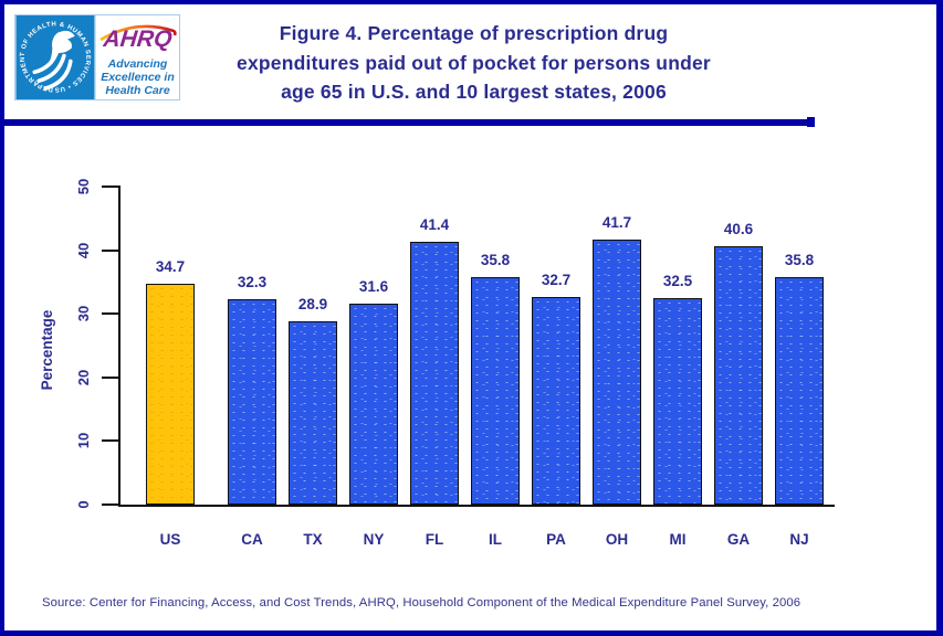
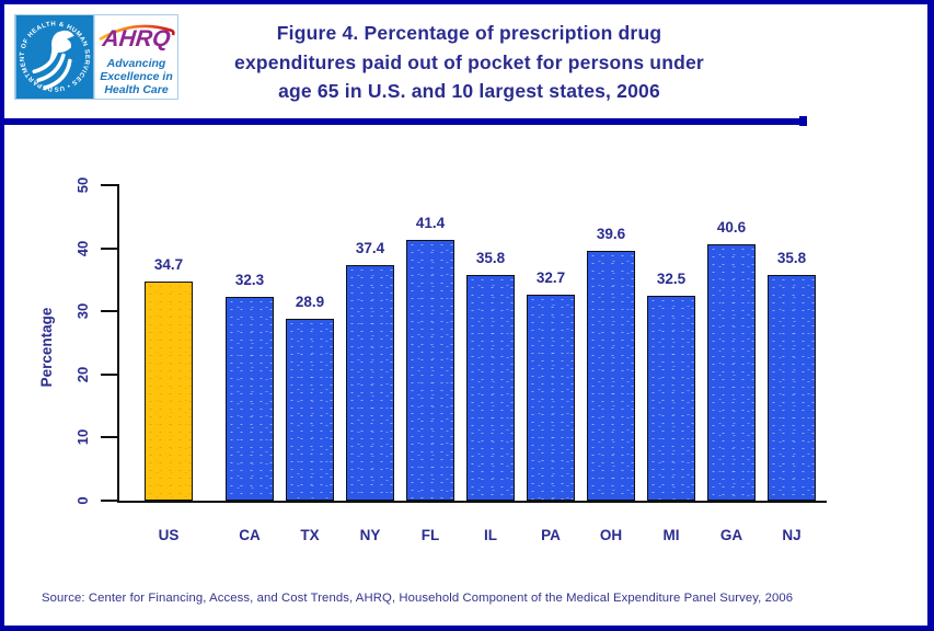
NY: 31.6 -> 37.4
OH: 41.7 -> 39.6
